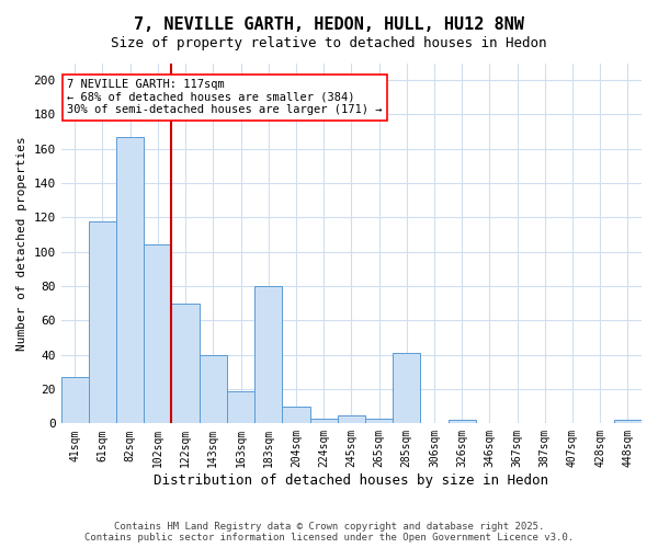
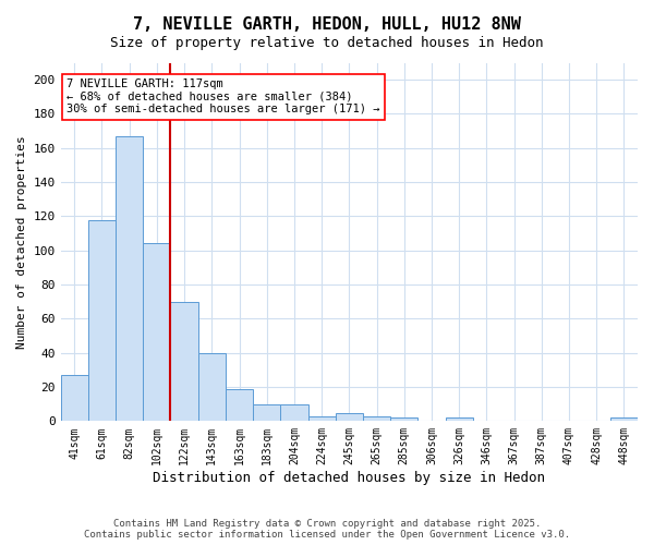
183sqm: 80 -> 10
285sqm: 41 -> 2
